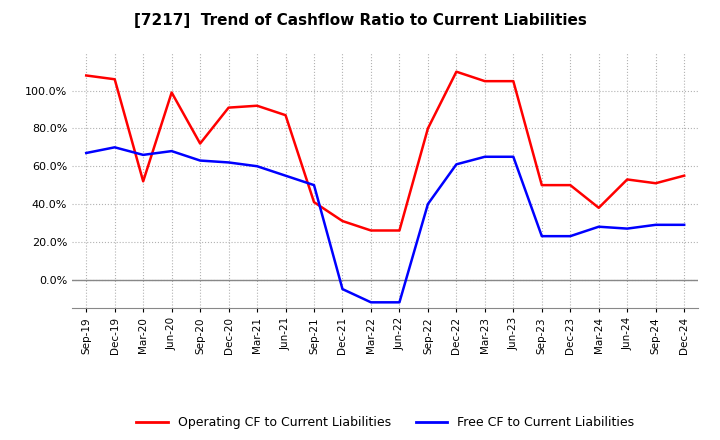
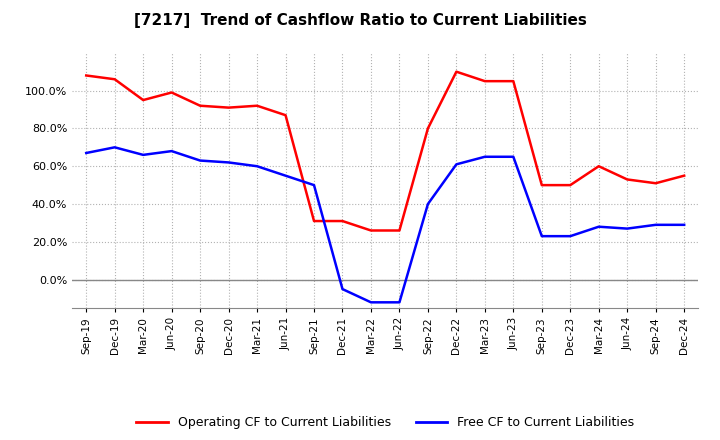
Operating CF to Current Liabilities/Mar-20: 52% -> 95%
Operating CF to Current Liabilities/Sep-20: 72% -> 92%
Operating CF to Current Liabilities/Sep-21: 41% -> 31%
Operating CF to Current Liabilities/Mar-24: 38% -> 60%
